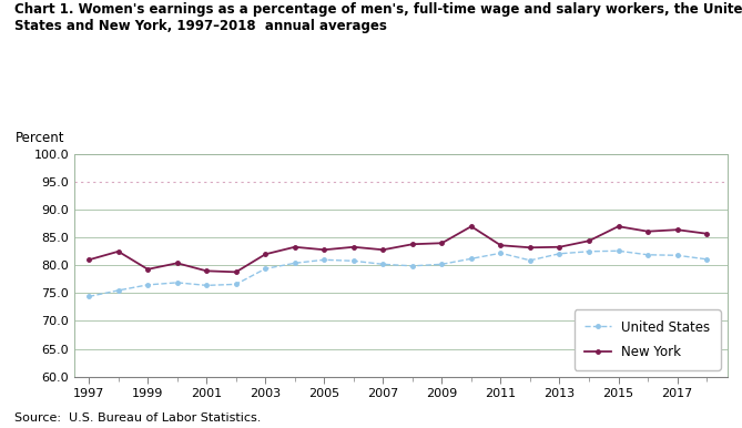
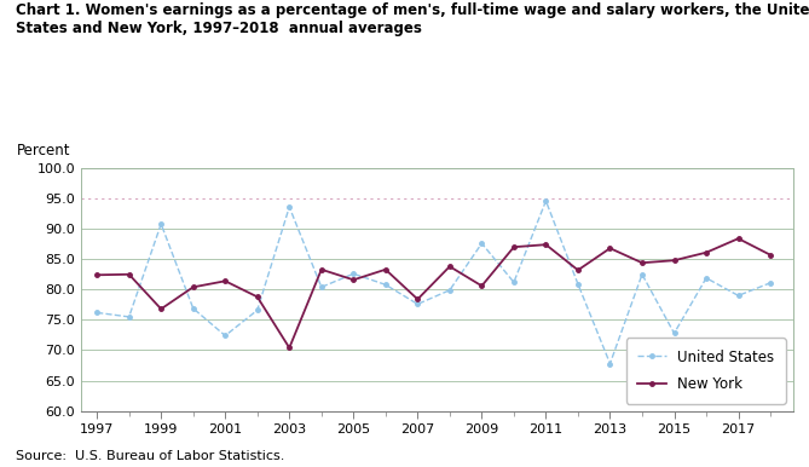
United States/1997: 74.4 -> 76.2
New York/1997: 81.0 -> 82.4
United States/1999: 76.5 -> 90.8
New York/1999: 79.3 -> 76.8
United States/2001: 76.4 -> 72.4
New York/2001: 79.0 -> 81.4
United States/2003: 79.4 -> 93.6
New York/2003: 82.0 -> 70.4
United States/2005: 81.0 -> 82.6
New York/2005: 82.8 -> 81.6
United States/2007: 80.2 -> 77.6
New York/2007: 82.8 -> 78.4
United States/2009: 80.2 -> 87.6
New York/2009: 84.0 -> 80.6
United States/2011: 82.2 -> 94.6
New York/2011: 83.6 -> 87.4
United States/2013: 82.1 -> 67.8
New York/2013: 83.3 -> 86.8
United States/2015: 82.6 -> 72.8
New York/2015: 87.0 -> 84.8
United States/2017: 81.8 -> 79.0
New York/2017: 86.4 -> 88.4
